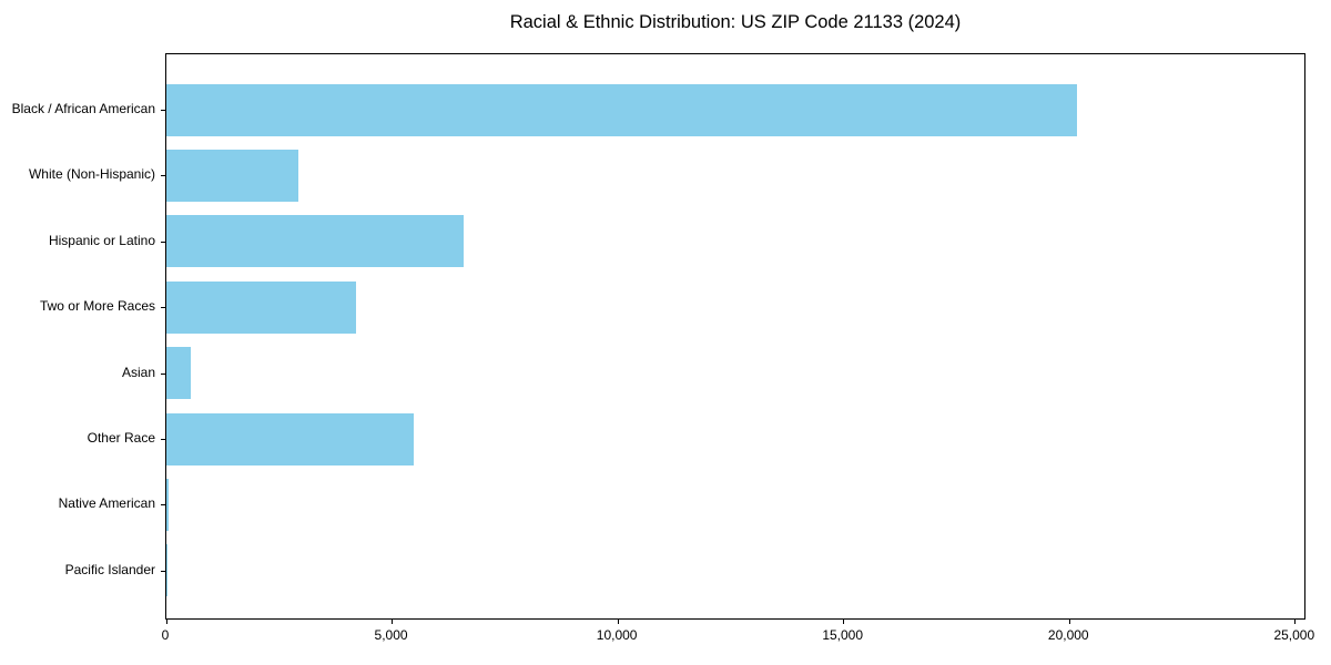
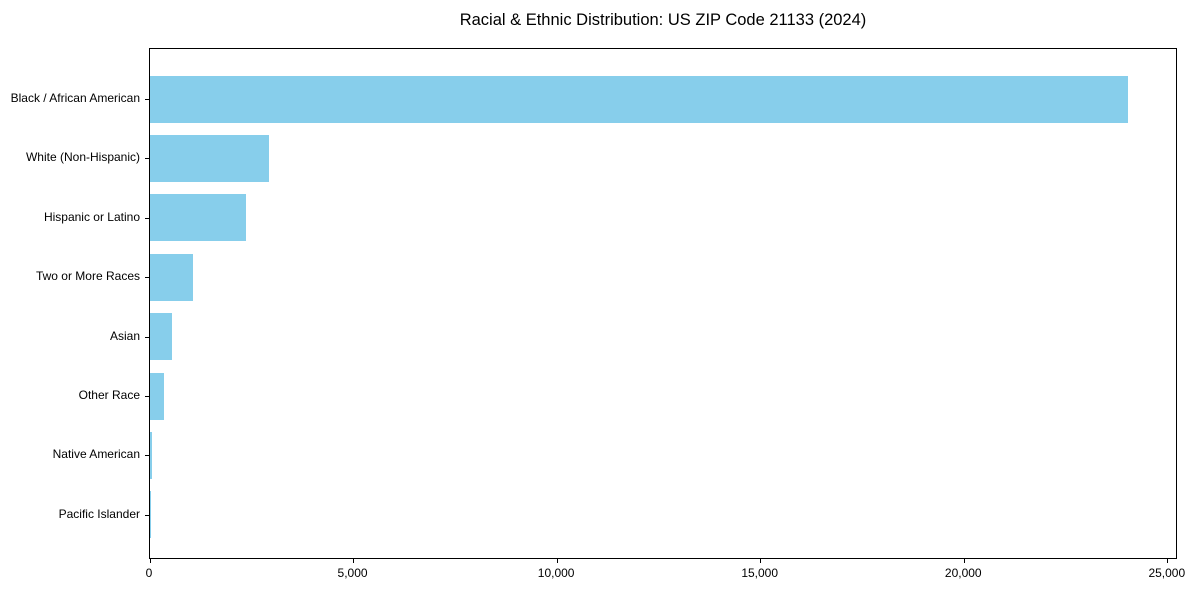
Black / African American: 20200 -> 24100
Hispanic or Latino: 6600 -> 2400
Two or More Races: 4200 -> 1100
Other Race: 5500 -> 400
